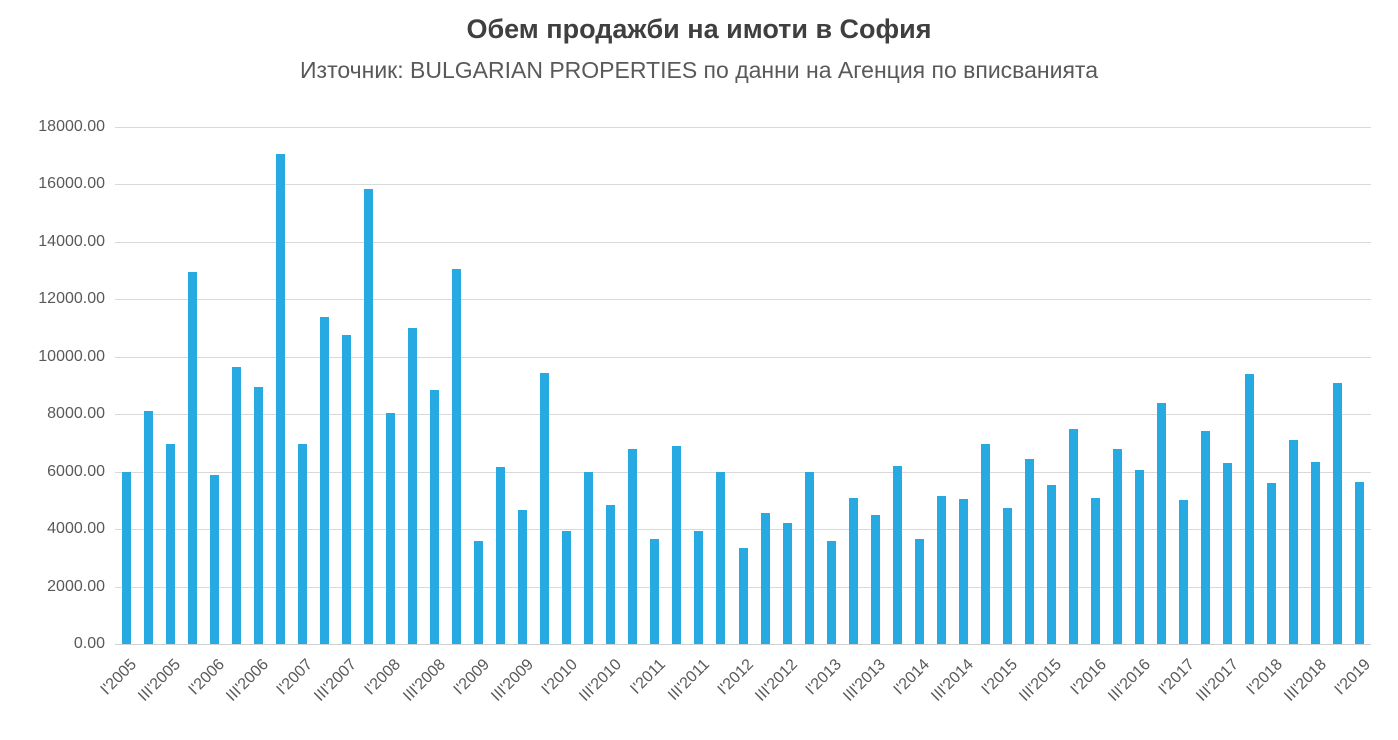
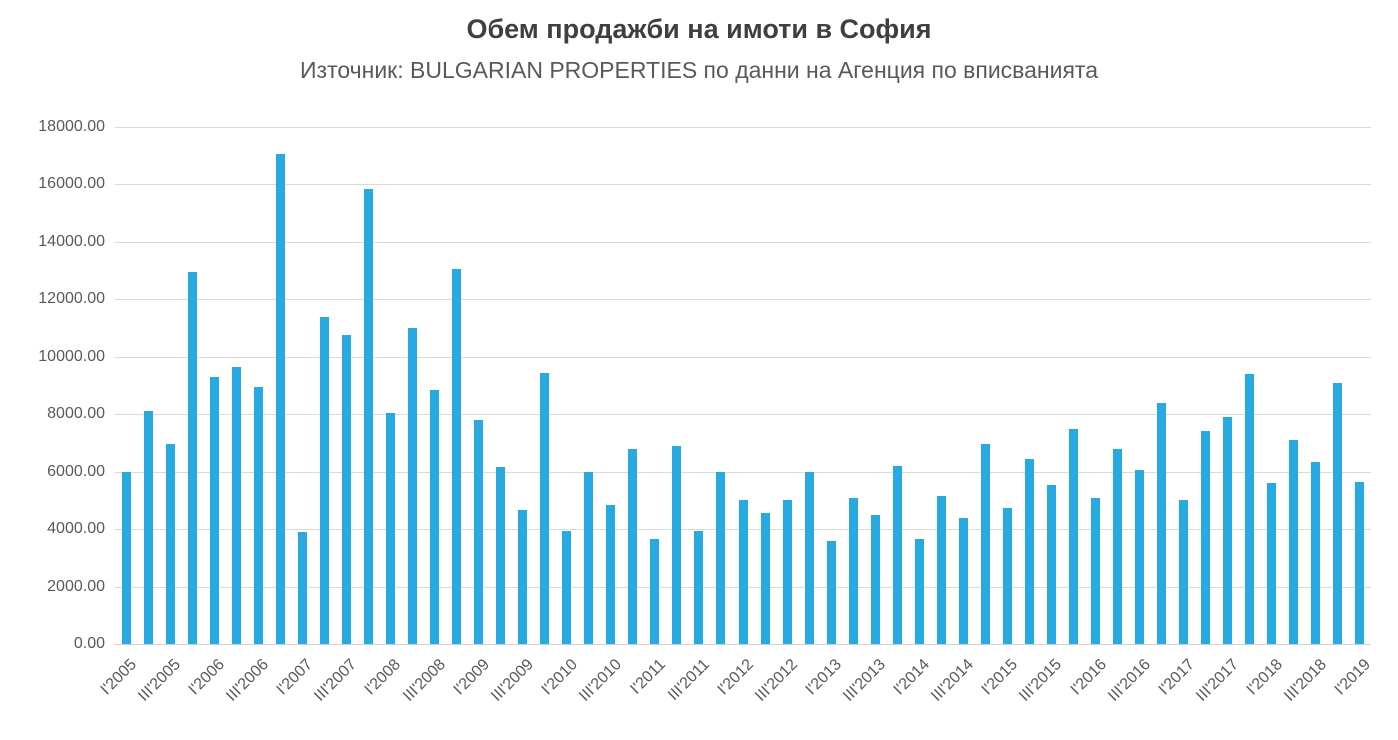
I'2006: 5900 -> 9300
I'2007: 7000 -> 3900
I'2009: 3600 -> 7800
I'2012: 3400 -> 5000
III'2012: 4200 -> 5000
III'2014: 5000 -> 4400
III'2017: 6300 -> 7900
